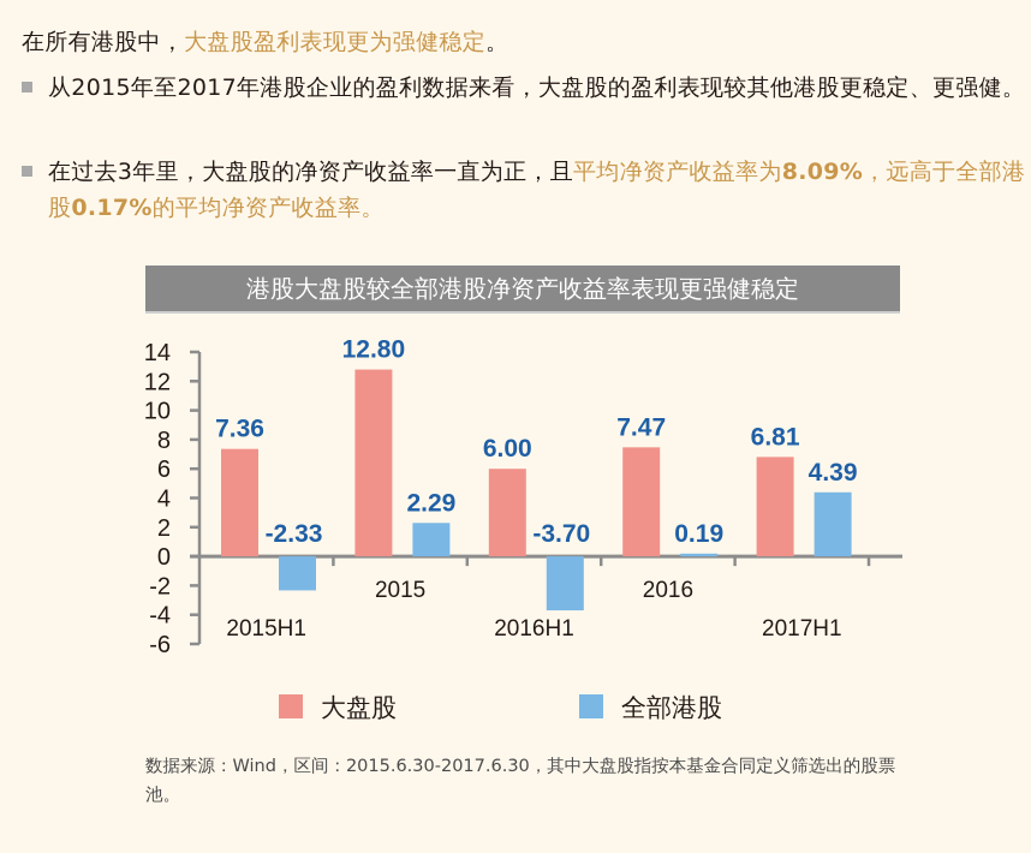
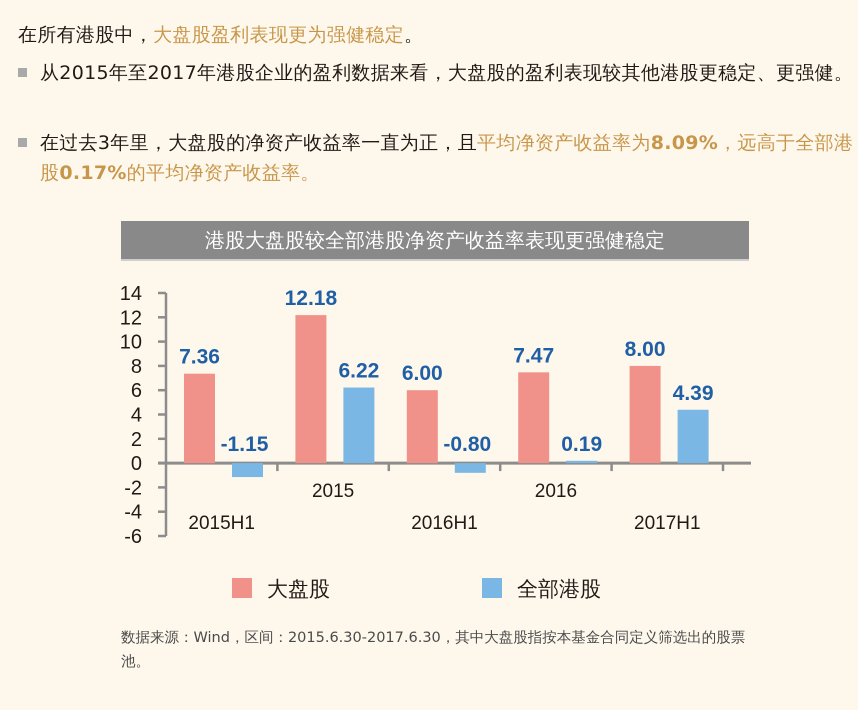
全部港股/2015H1: -2.33 -> -1.15
大盘股/2015: 12.80 -> 12.18
全部港股/2015: 2.29 -> 6.22
全部港股/2016H1: -3.70 -> -0.80
大盘股/2017H1: 6.81 -> 8.00
